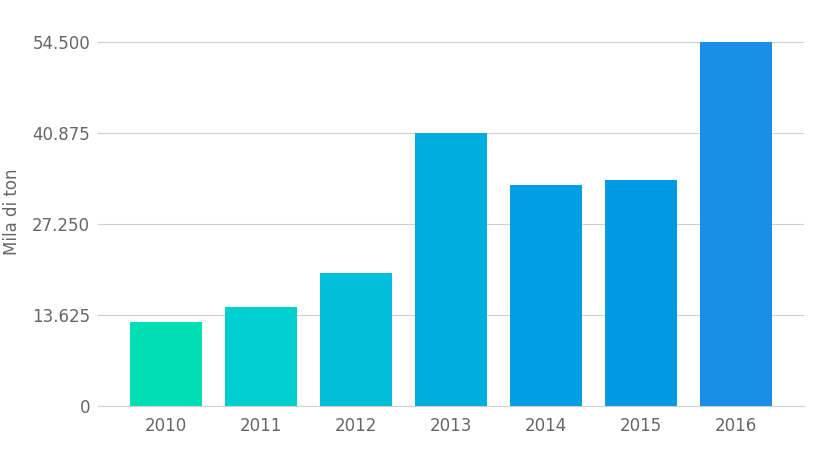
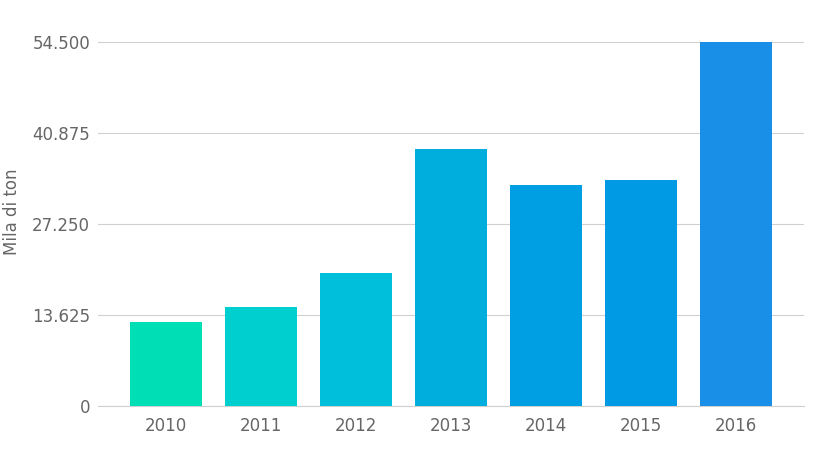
2013: 40.8 -> 38.5
